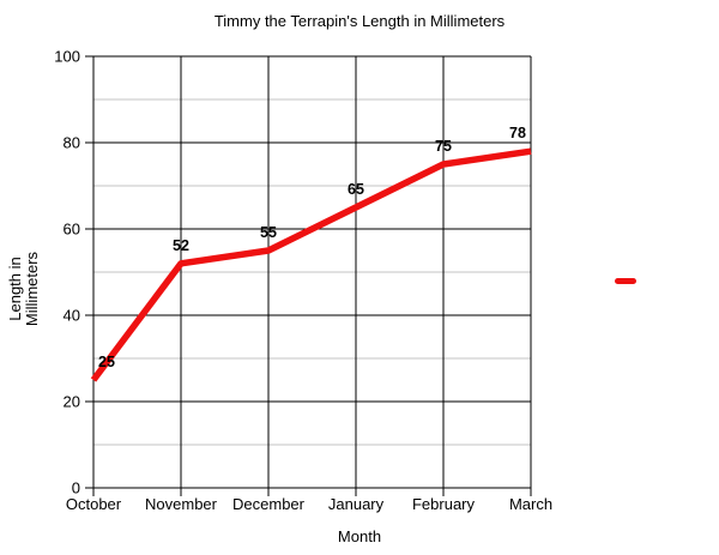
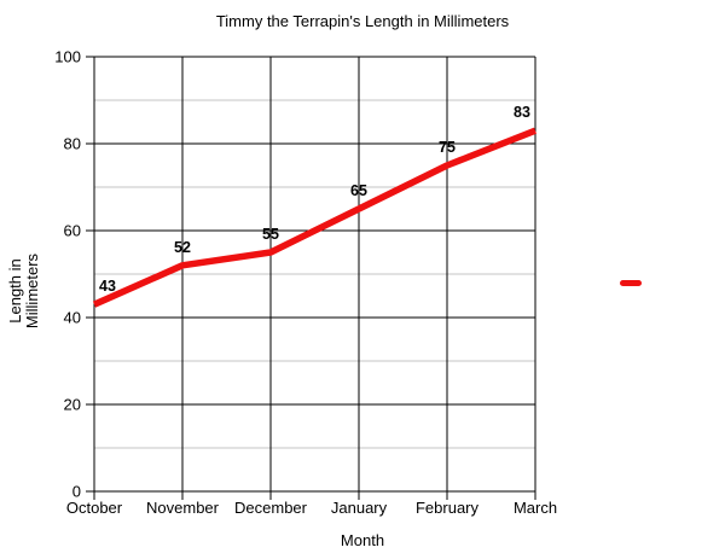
October: 25 -> 43
March: 78 -> 83
